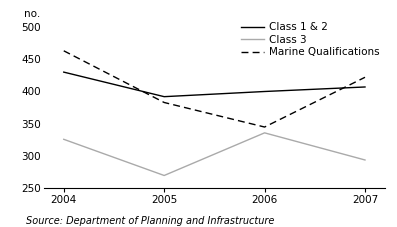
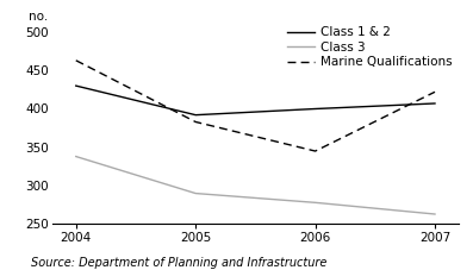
Class 3/2004: 326 -> 338
Class 3/2005: 270 -> 290
Class 3/2006: 336 -> 278
Class 3/2007: 294 -> 263
